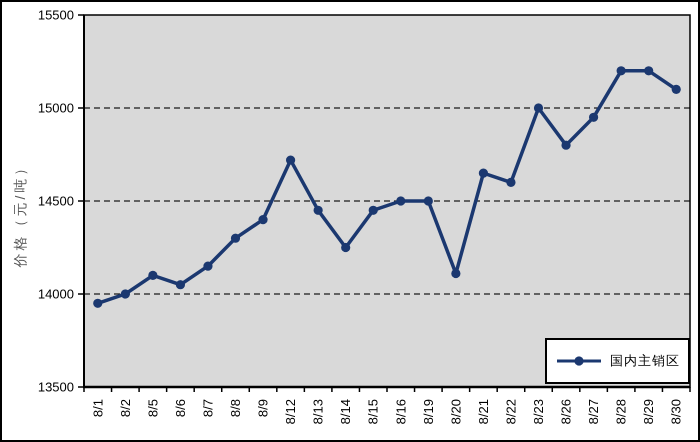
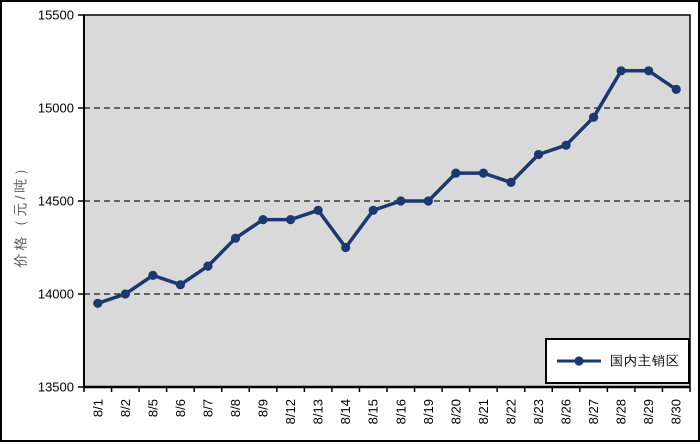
8/12: 14720 -> 14400
8/20: 14110 -> 14650
8/23: 15000 -> 14750
